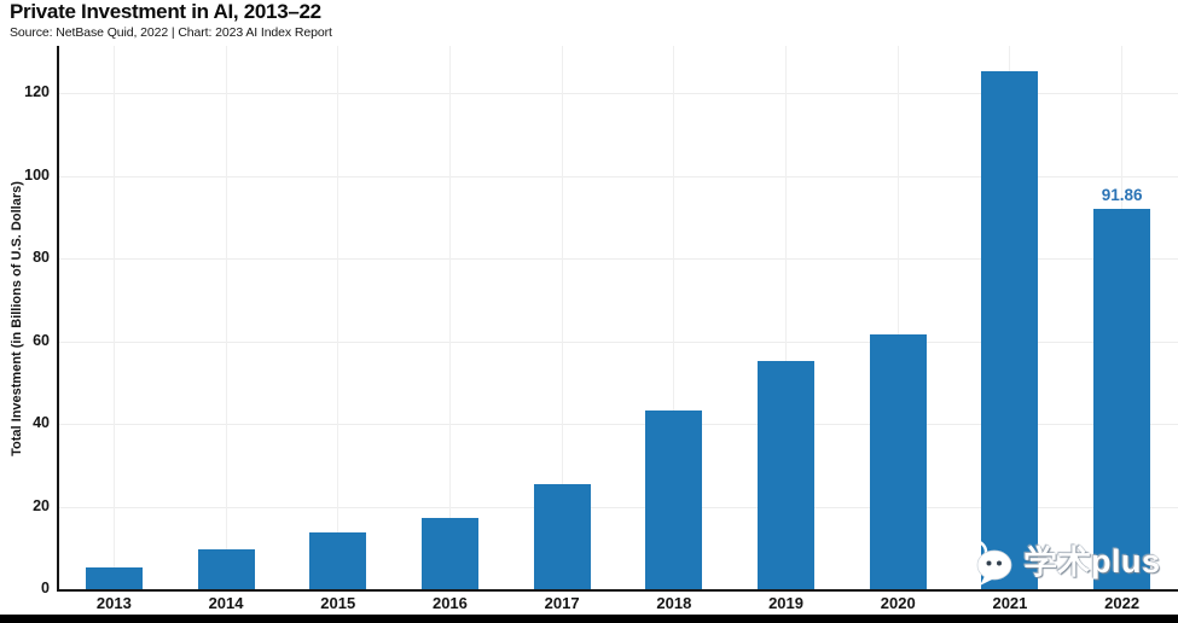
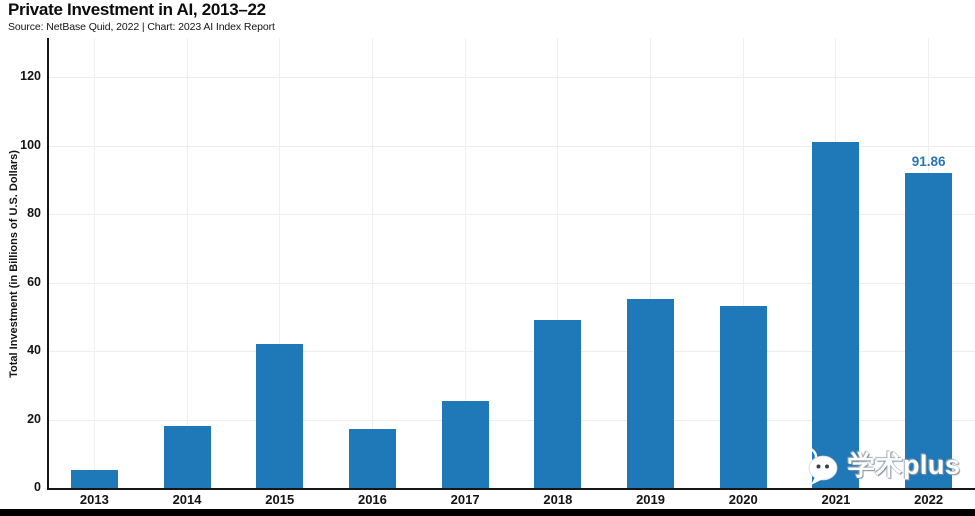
2014: 10 -> 18
2015: 14 -> 42
2018: 43 -> 49
2020: 62 -> 53
2021: 125 -> 101
